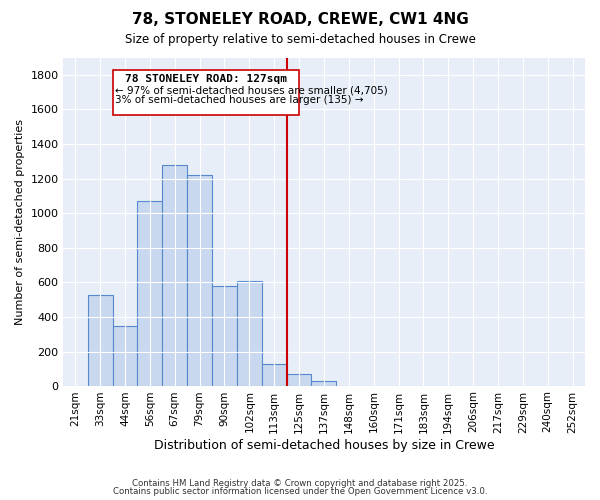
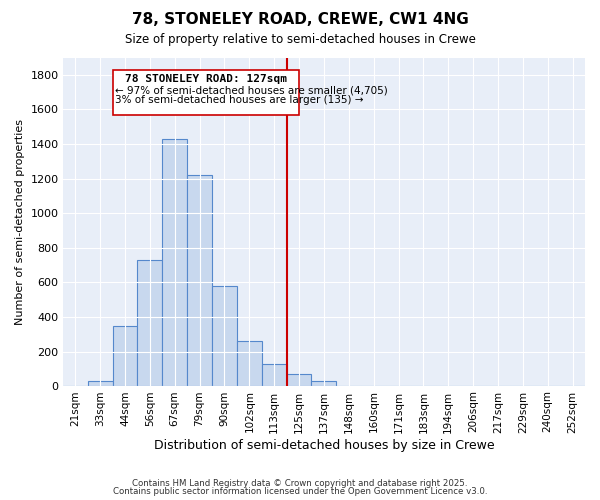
33sqm: 530 -> 30
56sqm: 1070 -> 730
67sqm: 1280 -> 1430
102sqm: 610 -> 260
